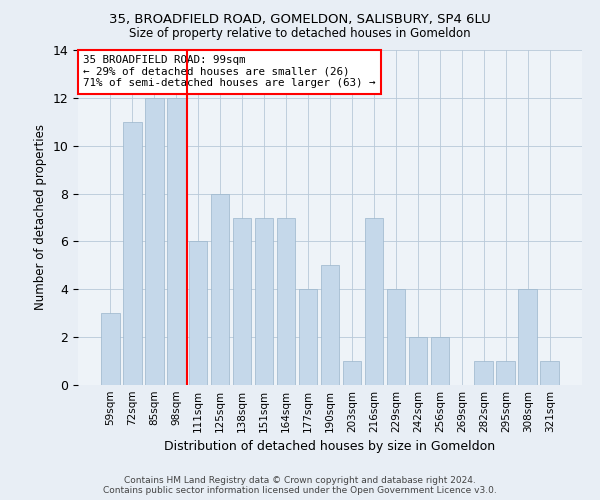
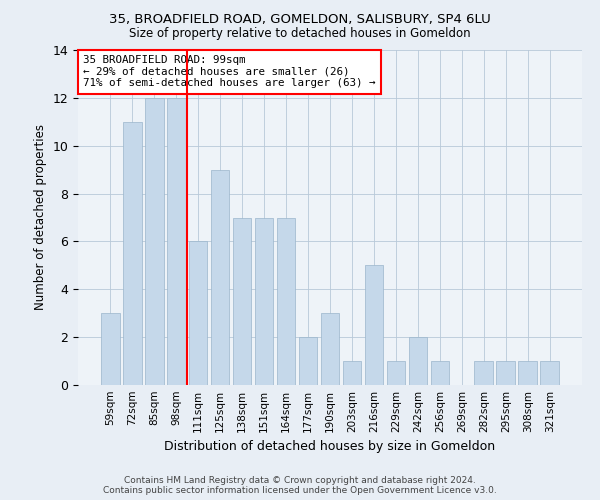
125sqm: 8 -> 9
177sqm: 4 -> 2
190sqm: 5 -> 3
216sqm: 7 -> 5
229sqm: 4 -> 1
256sqm: 2 -> 1
308sqm: 4 -> 1
